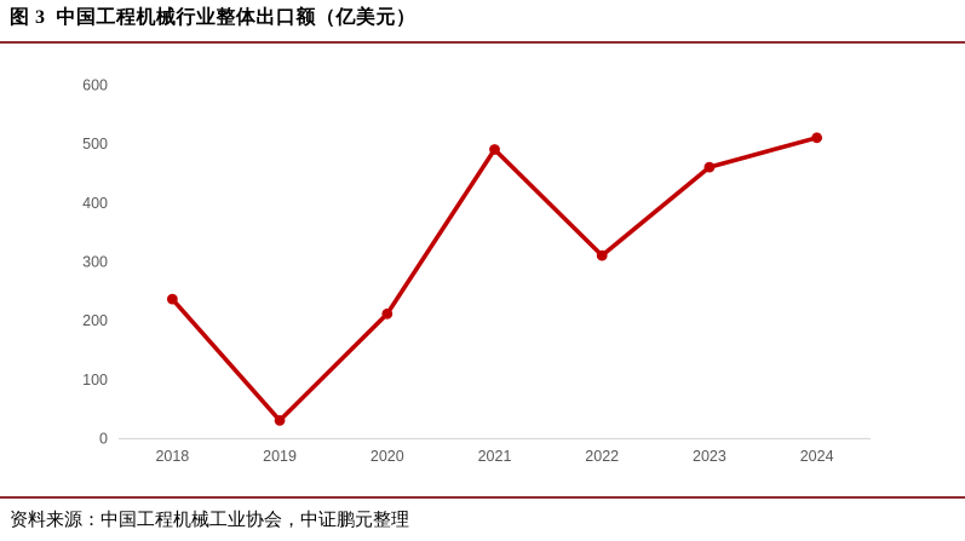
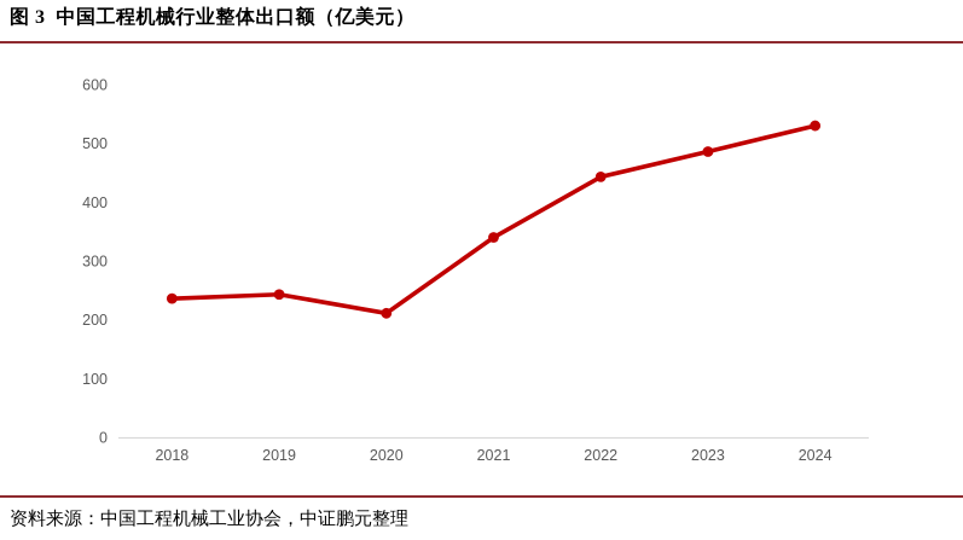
2019: 30 -> 240
2021: 490 -> 340
2022: 310 -> 440
2023: 460 -> 490
2024: 510 -> 530
